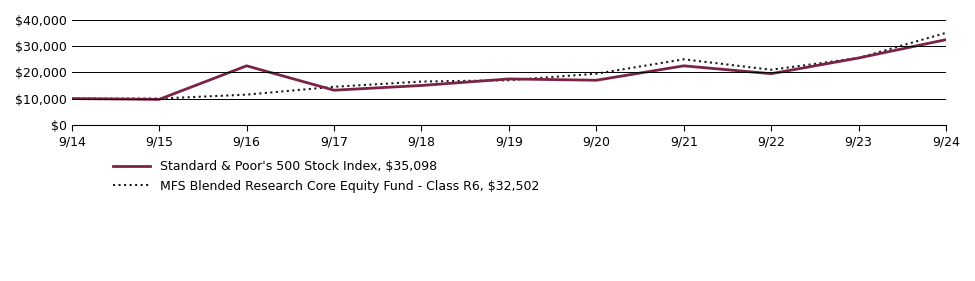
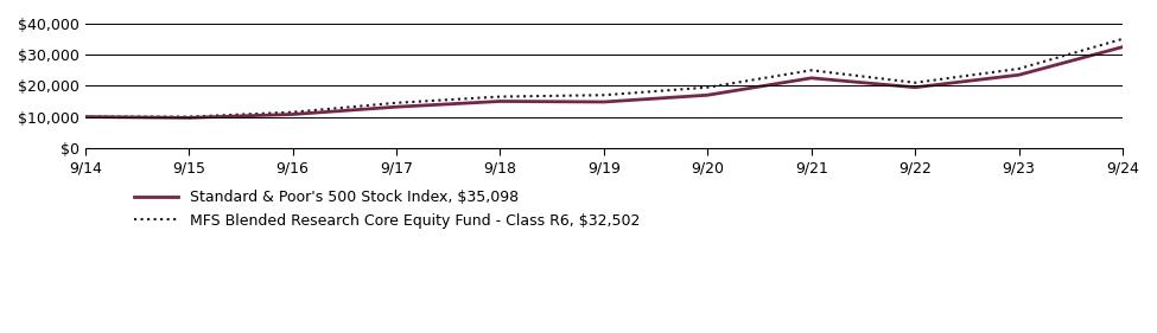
Standard & Poor's 500 Stock Index, $35,098/9/16: $22,500 -> $10,800
Standard & Poor's 500 Stock Index, $35,098/9/19: $17,500 -> $14,800
Standard & Poor's 500 Stock Index, $35,098/9/23: $25,500 -> $23,500
